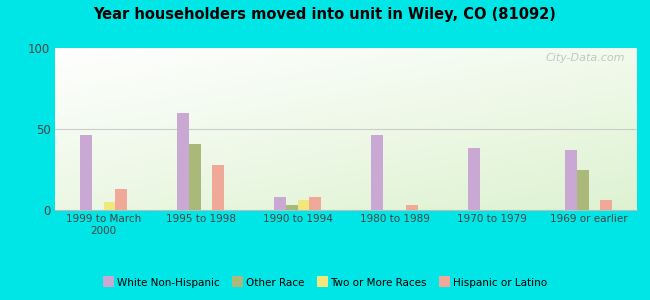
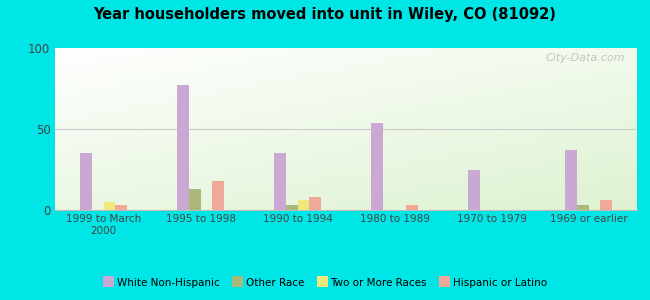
White Non-Hispanic/1999 to March 2000: 46 -> 35
Hispanic or Latino/1999 to March 2000: 13 -> 3
White Non-Hispanic/1995 to 1998: 60 -> 77
Other Race/1995 to 1998: 41 -> 13
Hispanic or Latino/1995 to 1998: 28 -> 18
White Non-Hispanic/1990 to 1994: 8 -> 35
White Non-Hispanic/1980 to 1989: 46 -> 54
White Non-Hispanic/1970 to 1979: 38 -> 25
Other Race/1969 or earlier: 25 -> 3
